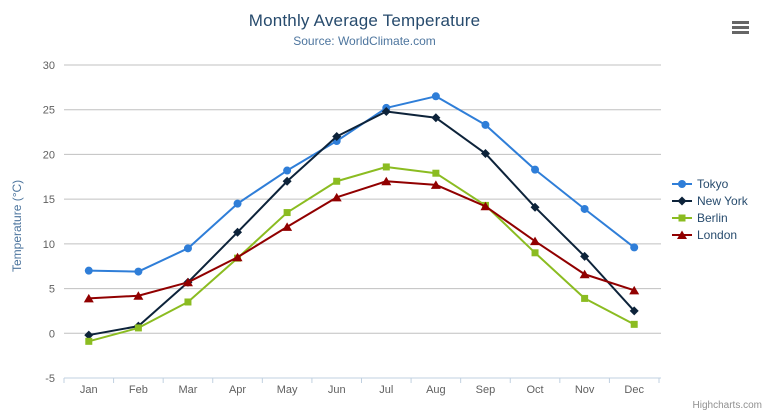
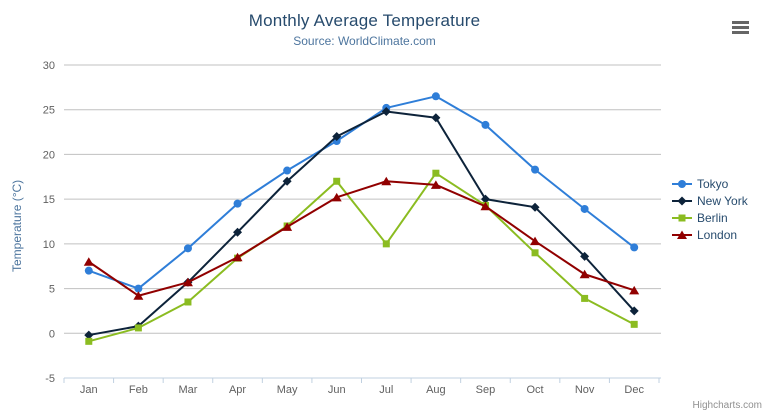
London/Jan: 4 -> 8
Tokyo/Feb: 7 -> 5
Berlin/May: 14 -> 12
Berlin/Jul: 19 -> 10
New York/Sep: 20 -> 15
